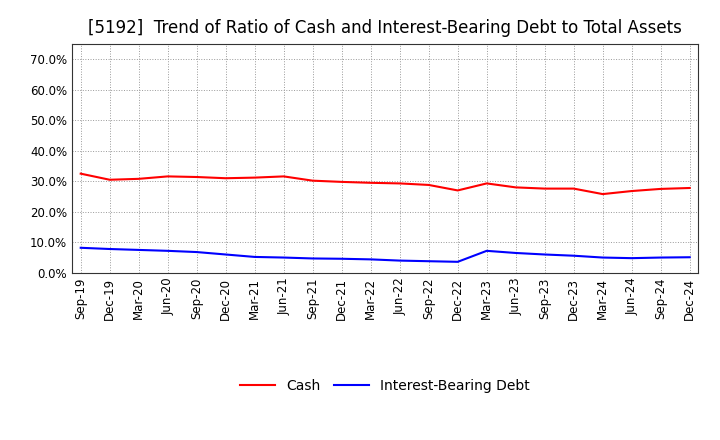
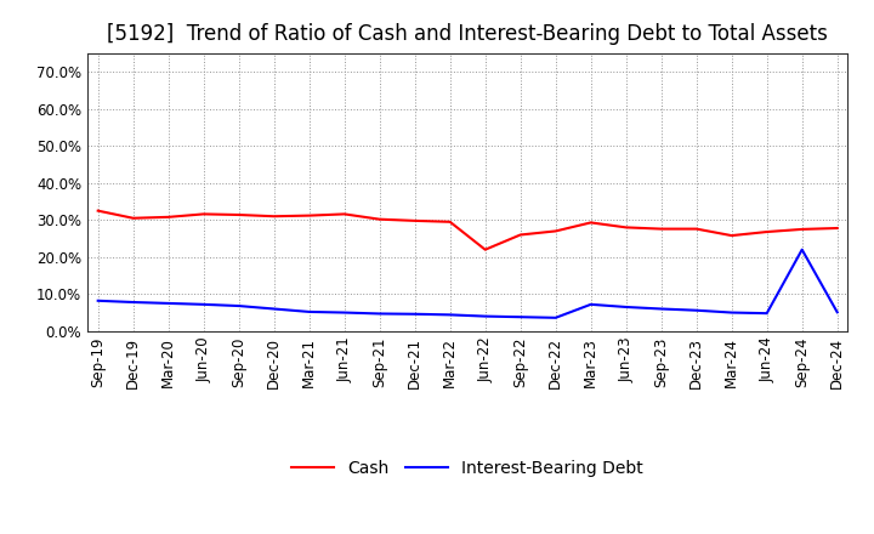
Cash/Jun-22: 29.3% -> 22.0%
Cash/Sep-22: 28.8% -> 26.0%
Interest-Bearing Debt/Sep-24: 5.0% -> 22.0%
